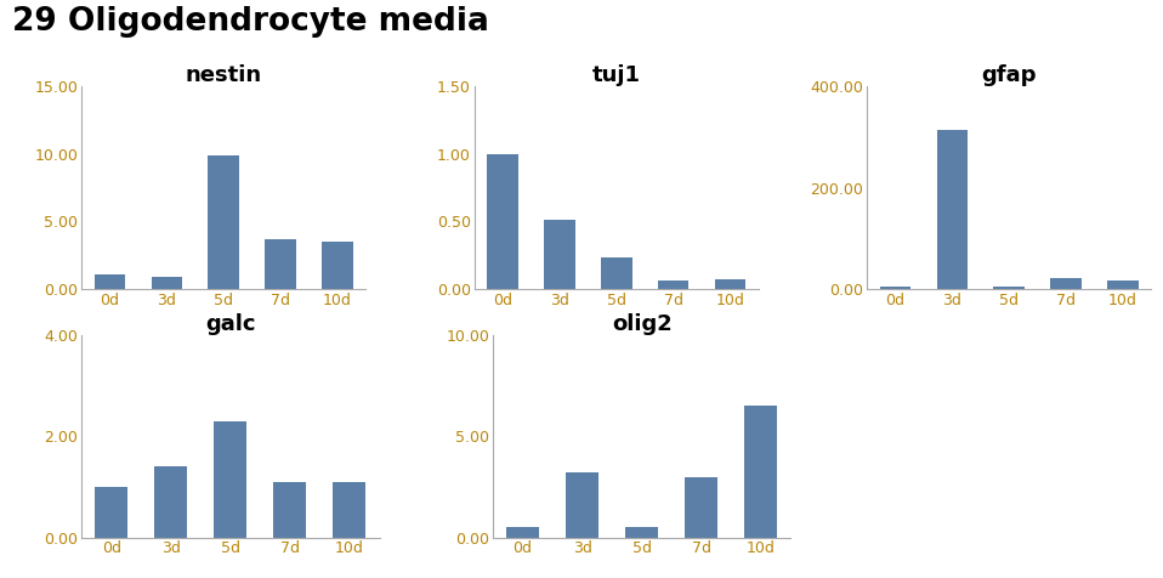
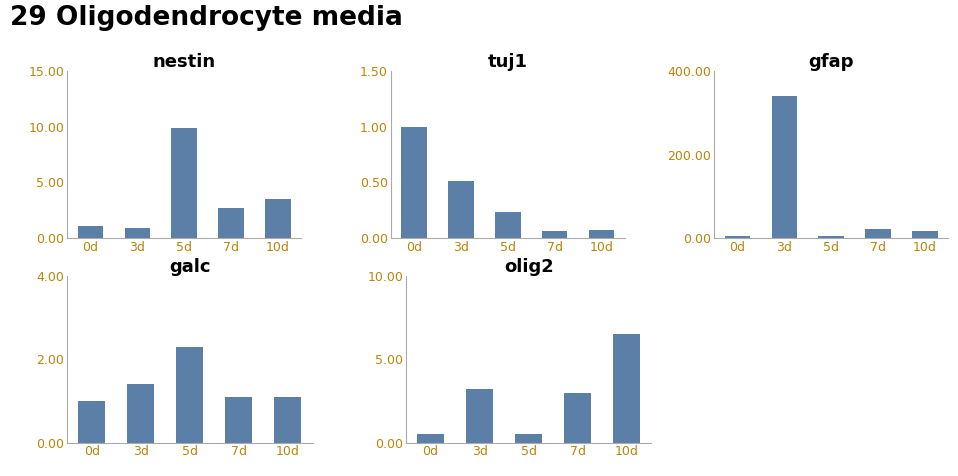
nestin/7d: 3.7 -> 2.7
gfap/3d: 315 -> 340
